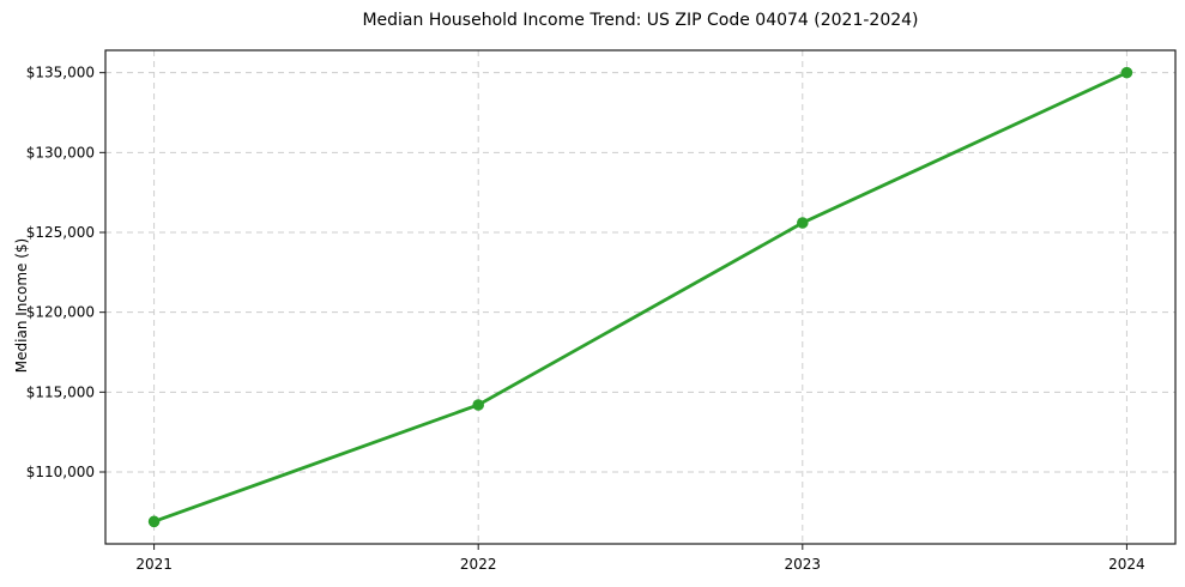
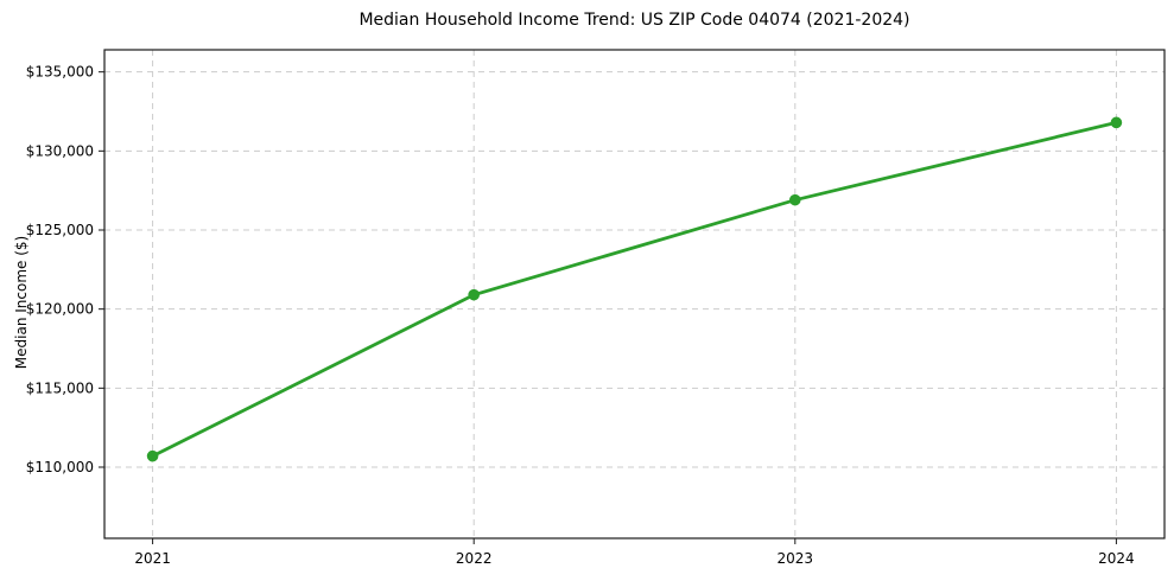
2021: $106900 -> $110700
2022: $114200 -> $120900
2023: $125600 -> $126900
2024: $135000 -> $131800
